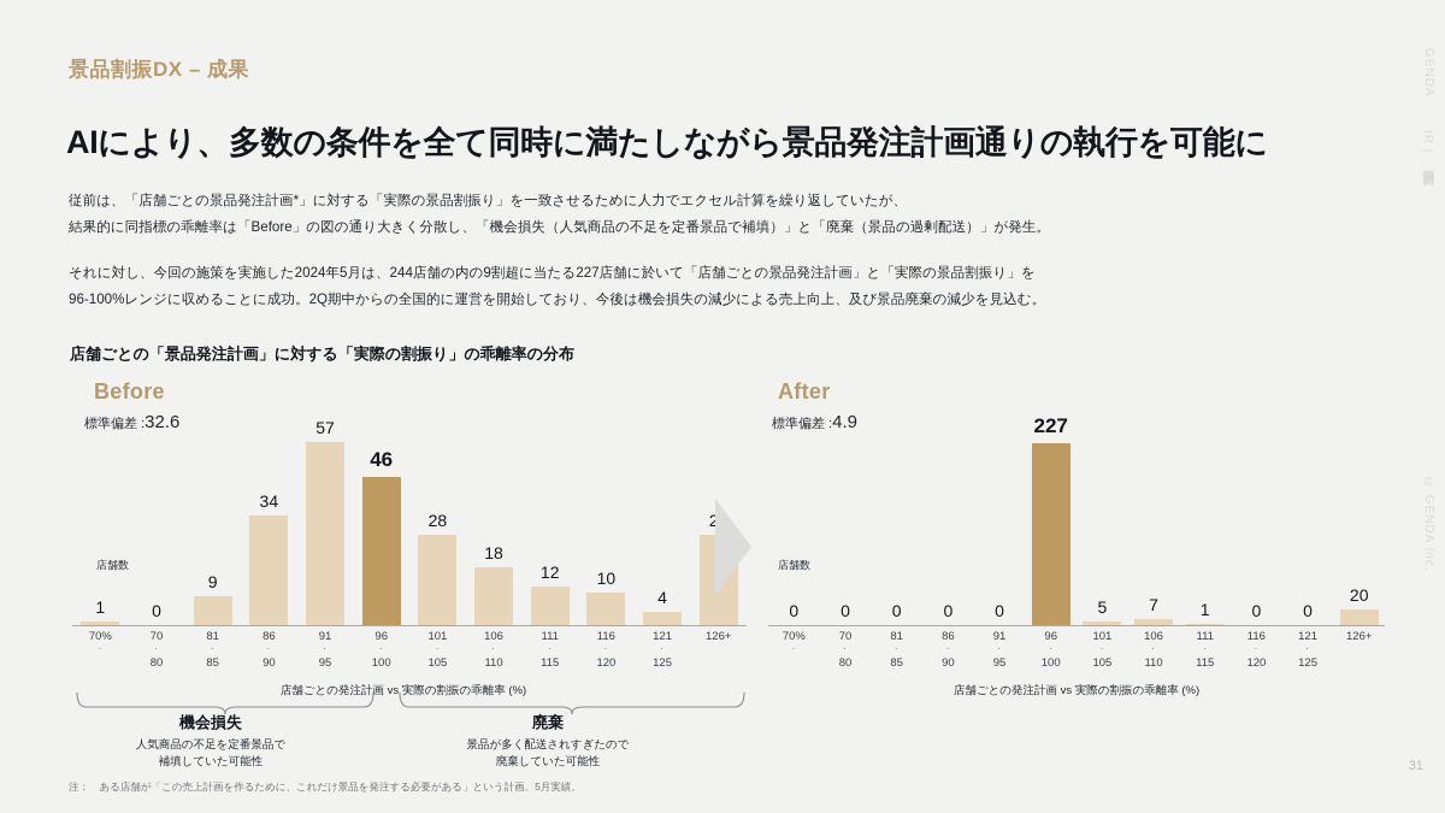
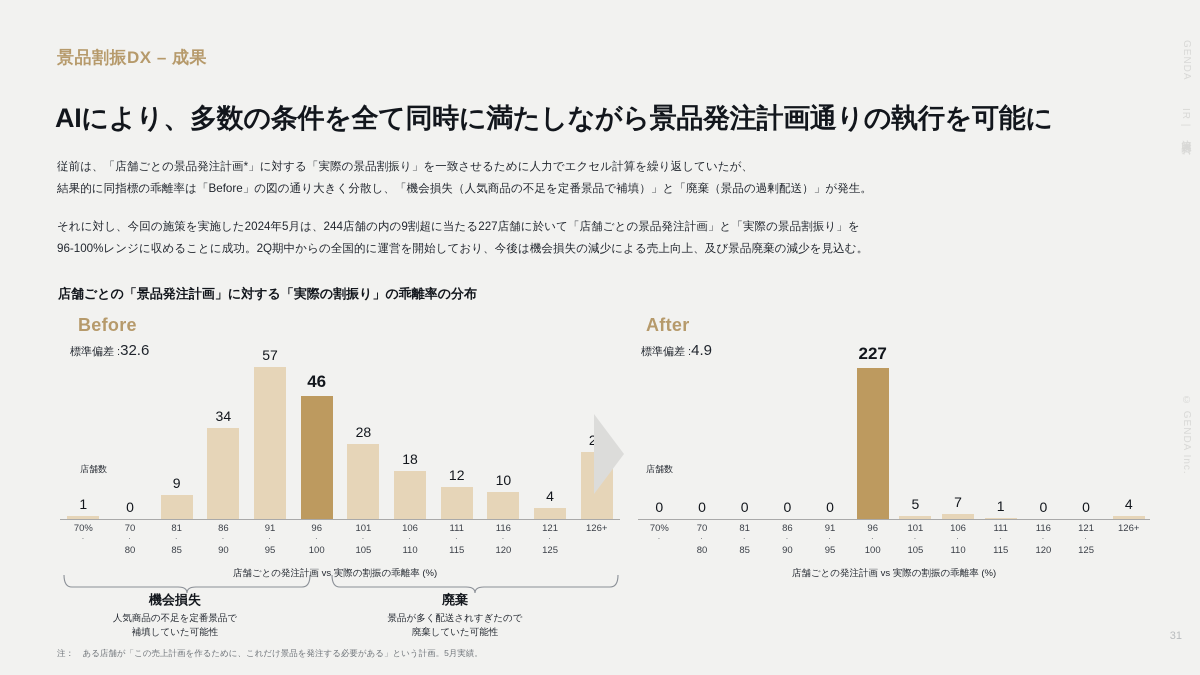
Before/126+: 28 -> 25
After/126+: 20 -> 4
